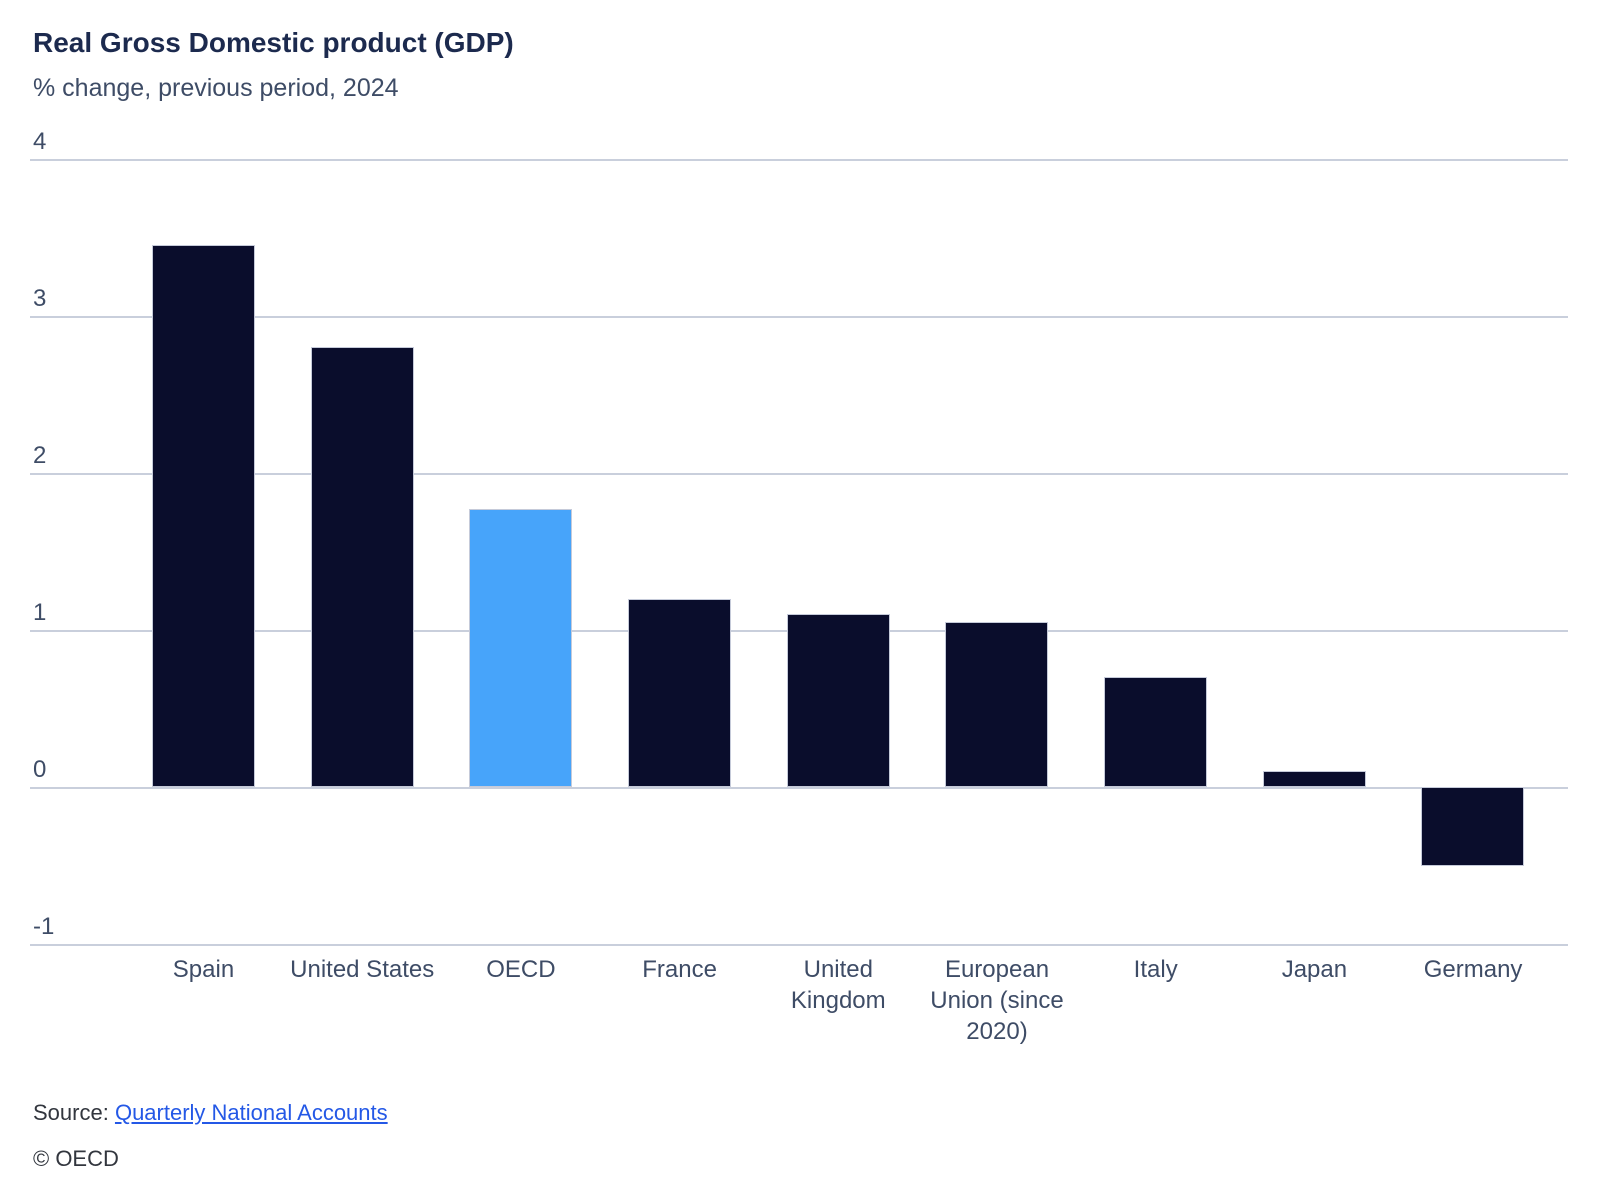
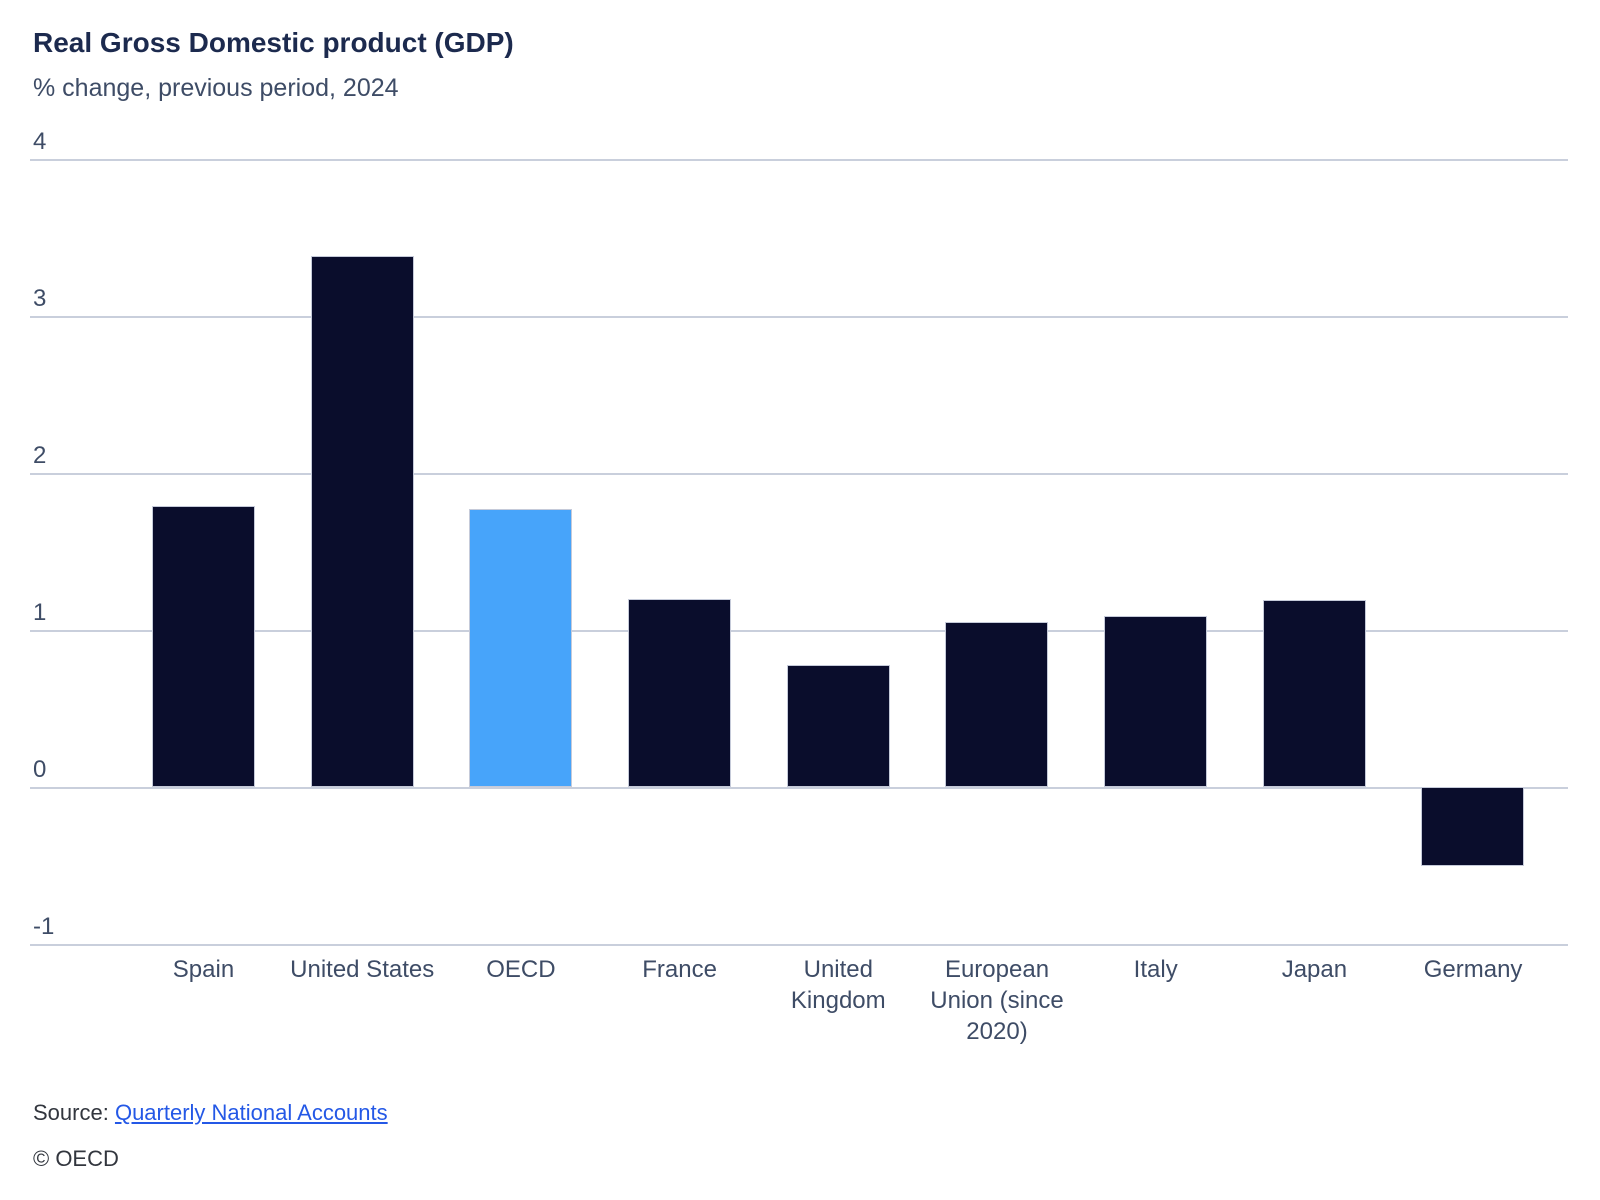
Spain: 3.45 -> 1.79
United States: 2.80 -> 3.38
United Kingdom: 1.10 -> 0.78
Italy: 0.70 -> 1.09
Japan: 0.10 -> 1.19
